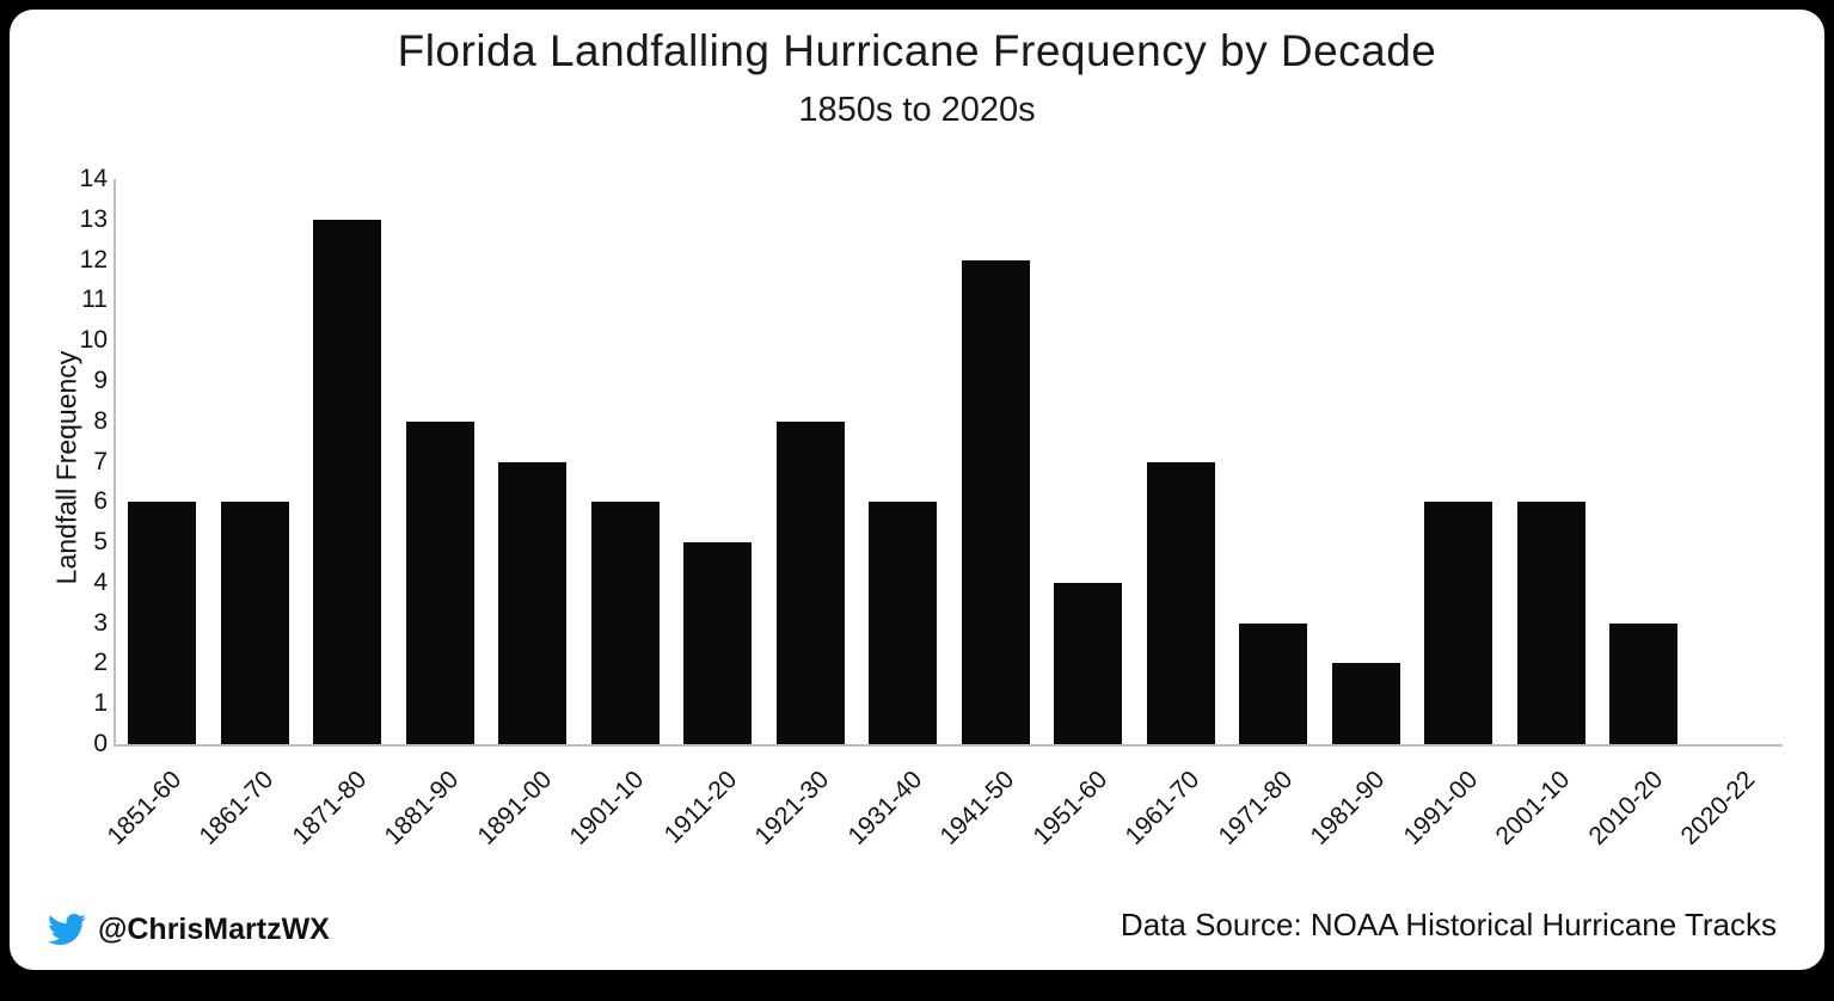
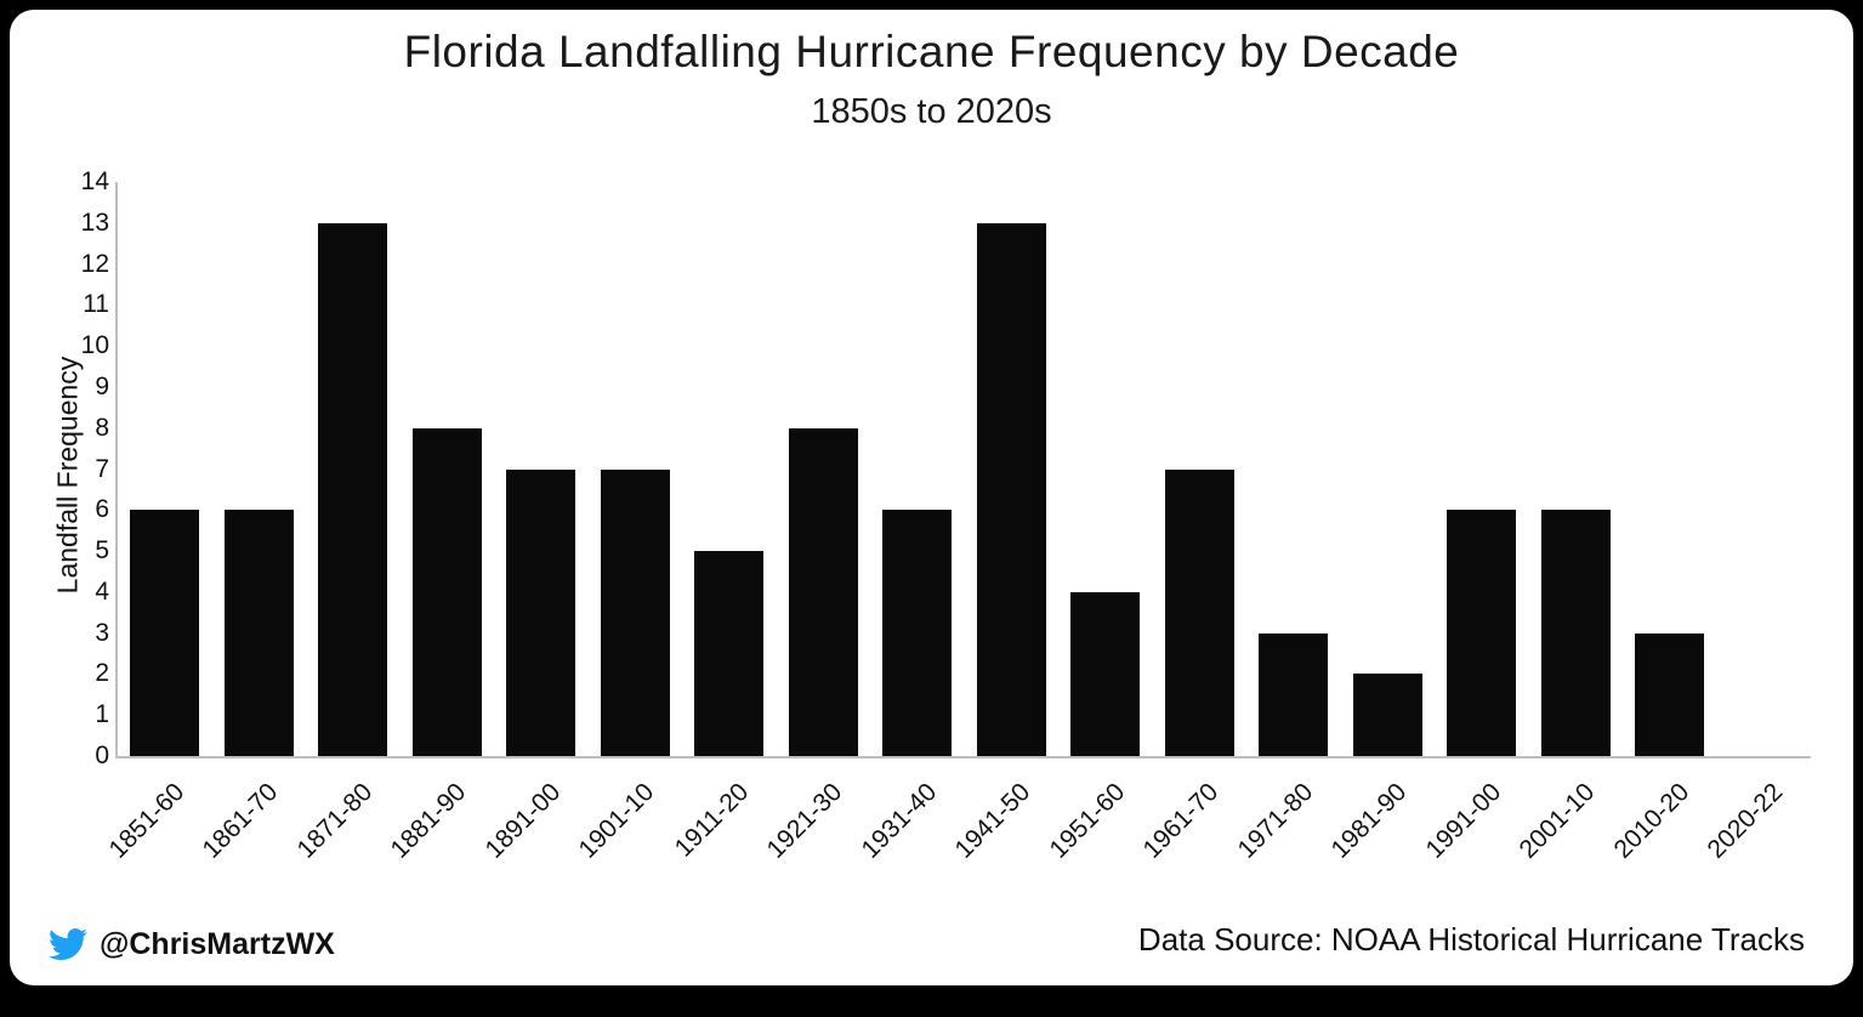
1901-10: 6 -> 7
1941-50: 12 -> 13
